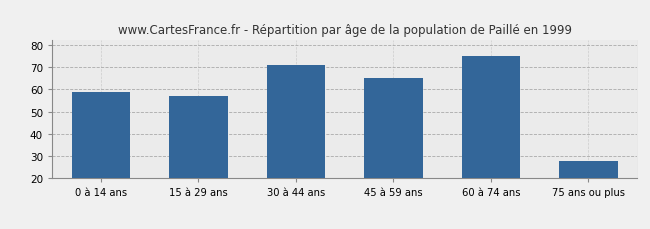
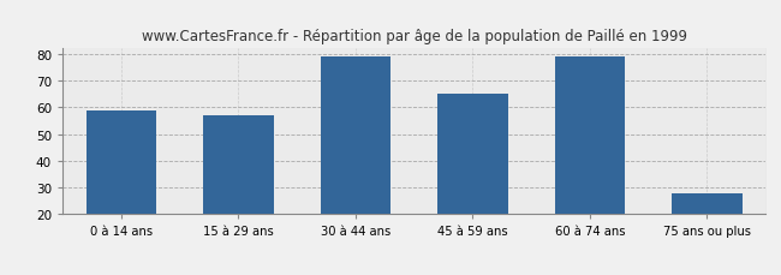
30 à 44 ans: 71 -> 79
60 à 74 ans: 75 -> 79
